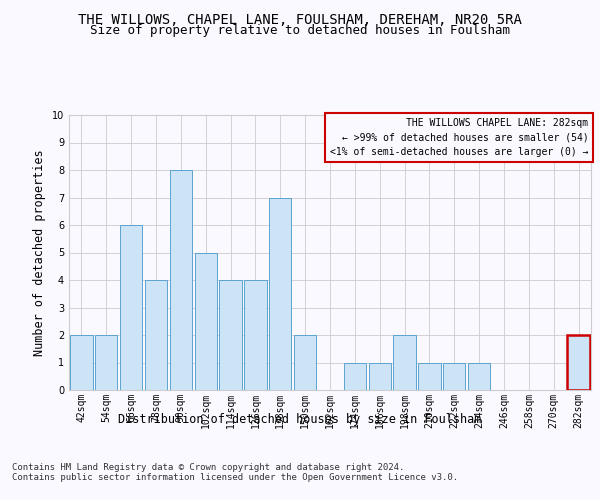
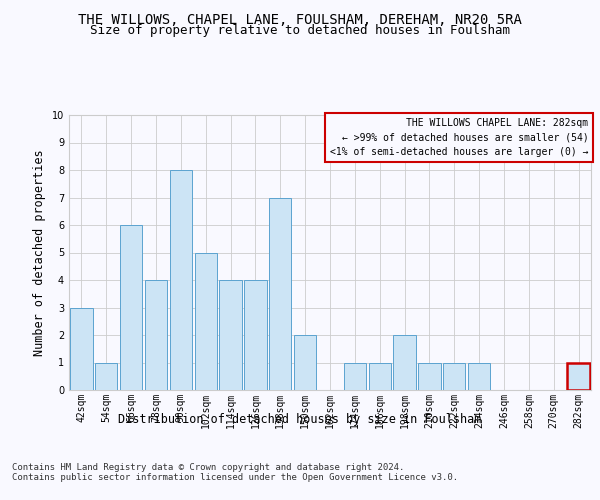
42sqm: 2 -> 3
54sqm: 2 -> 1
282sqm: 2 -> 1
